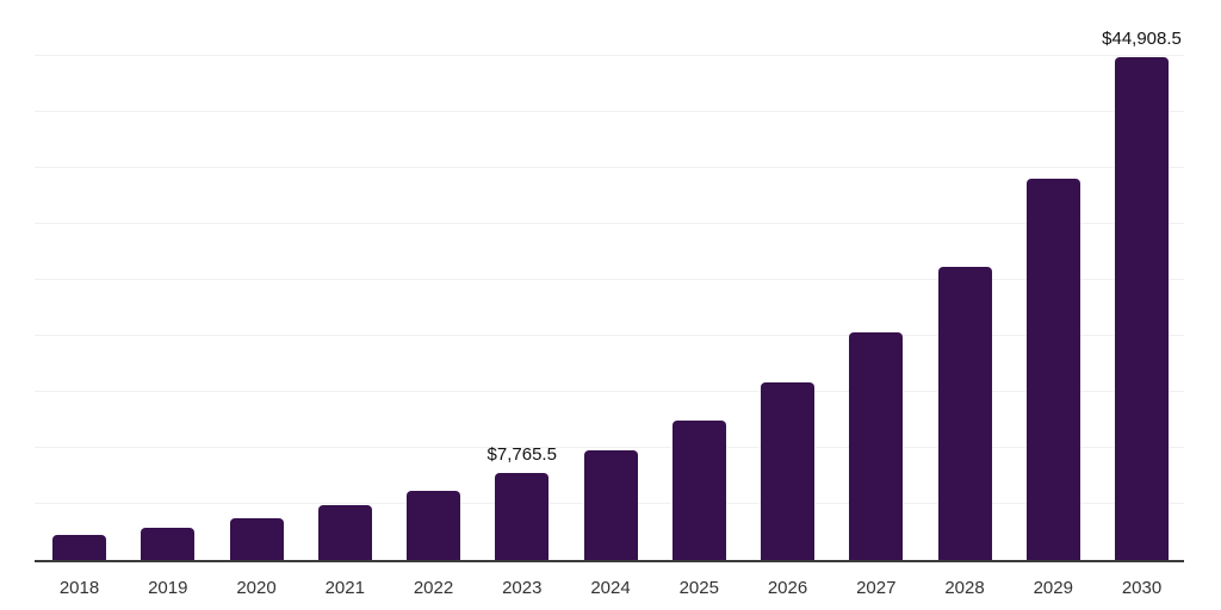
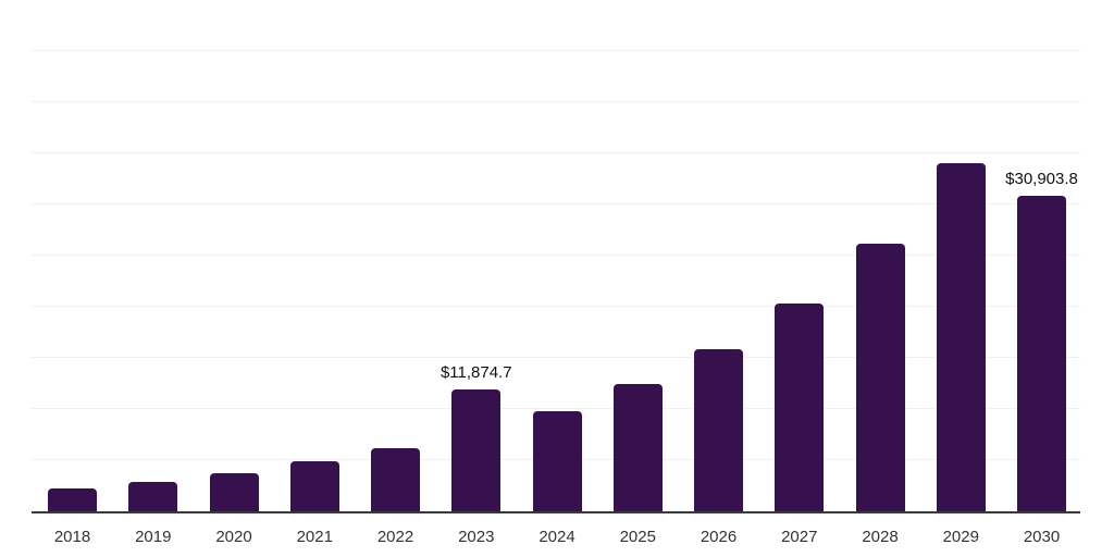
2023: $7,765.5 -> $11,874.7
2030: $44,908.5 -> $30,903.8
